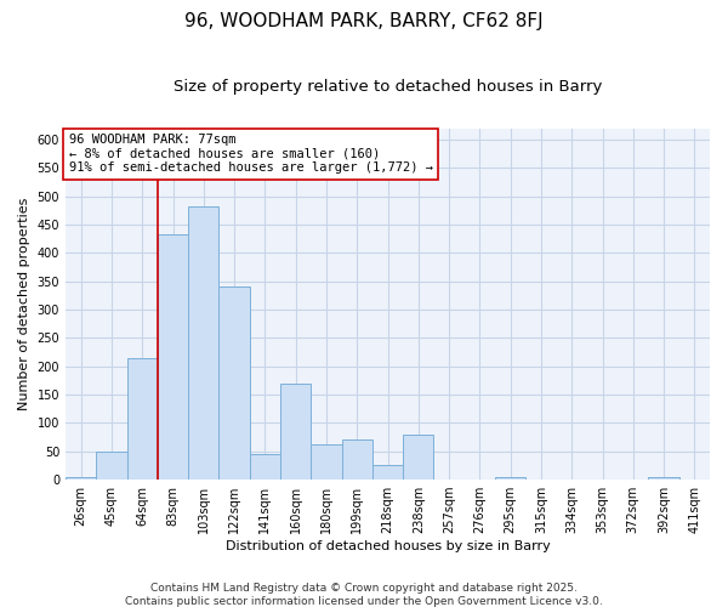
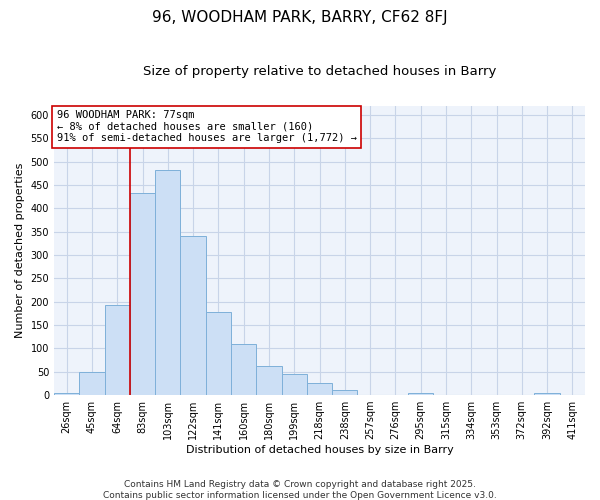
64sqm: 215 -> 192
141sqm: 45 -> 178
160sqm: 170 -> 110
199sqm: 70 -> 45
238sqm: 80 -> 10
